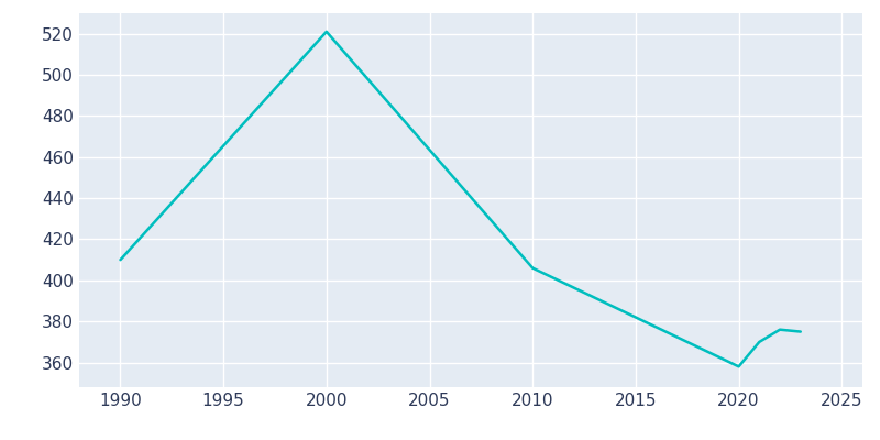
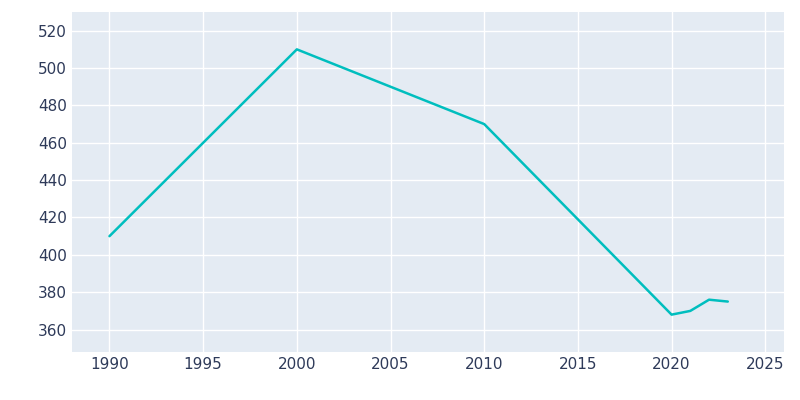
2000: 521 -> 510
2010: 406 -> 470
2020: 358 -> 368
